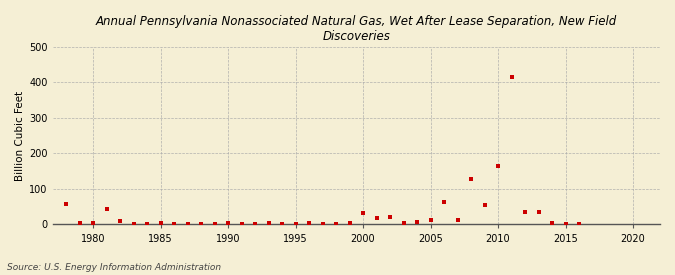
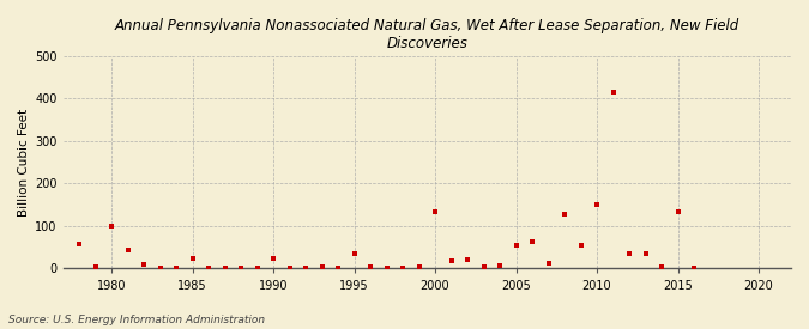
1980: 5 -> 100
1985: 5 -> 25
1990: 5 -> 25
1995: 2 -> 35
2000: 33 -> 135
2005: 12 -> 55
2010: 165 -> 150
2015: 2 -> 135
